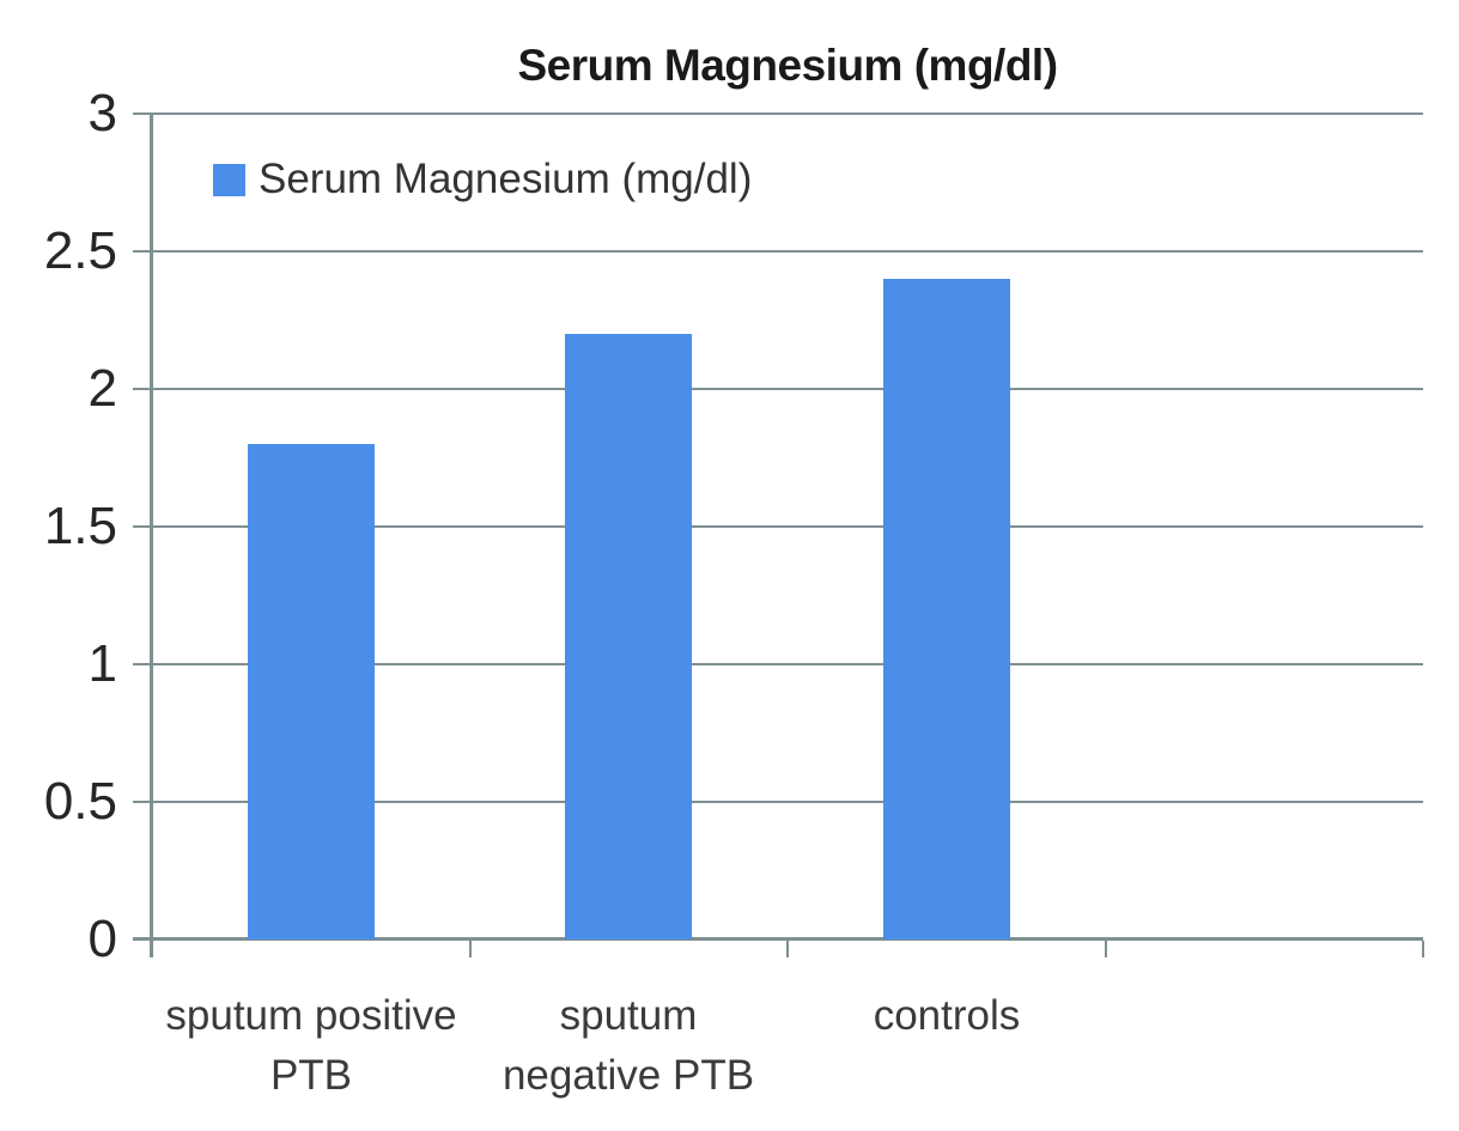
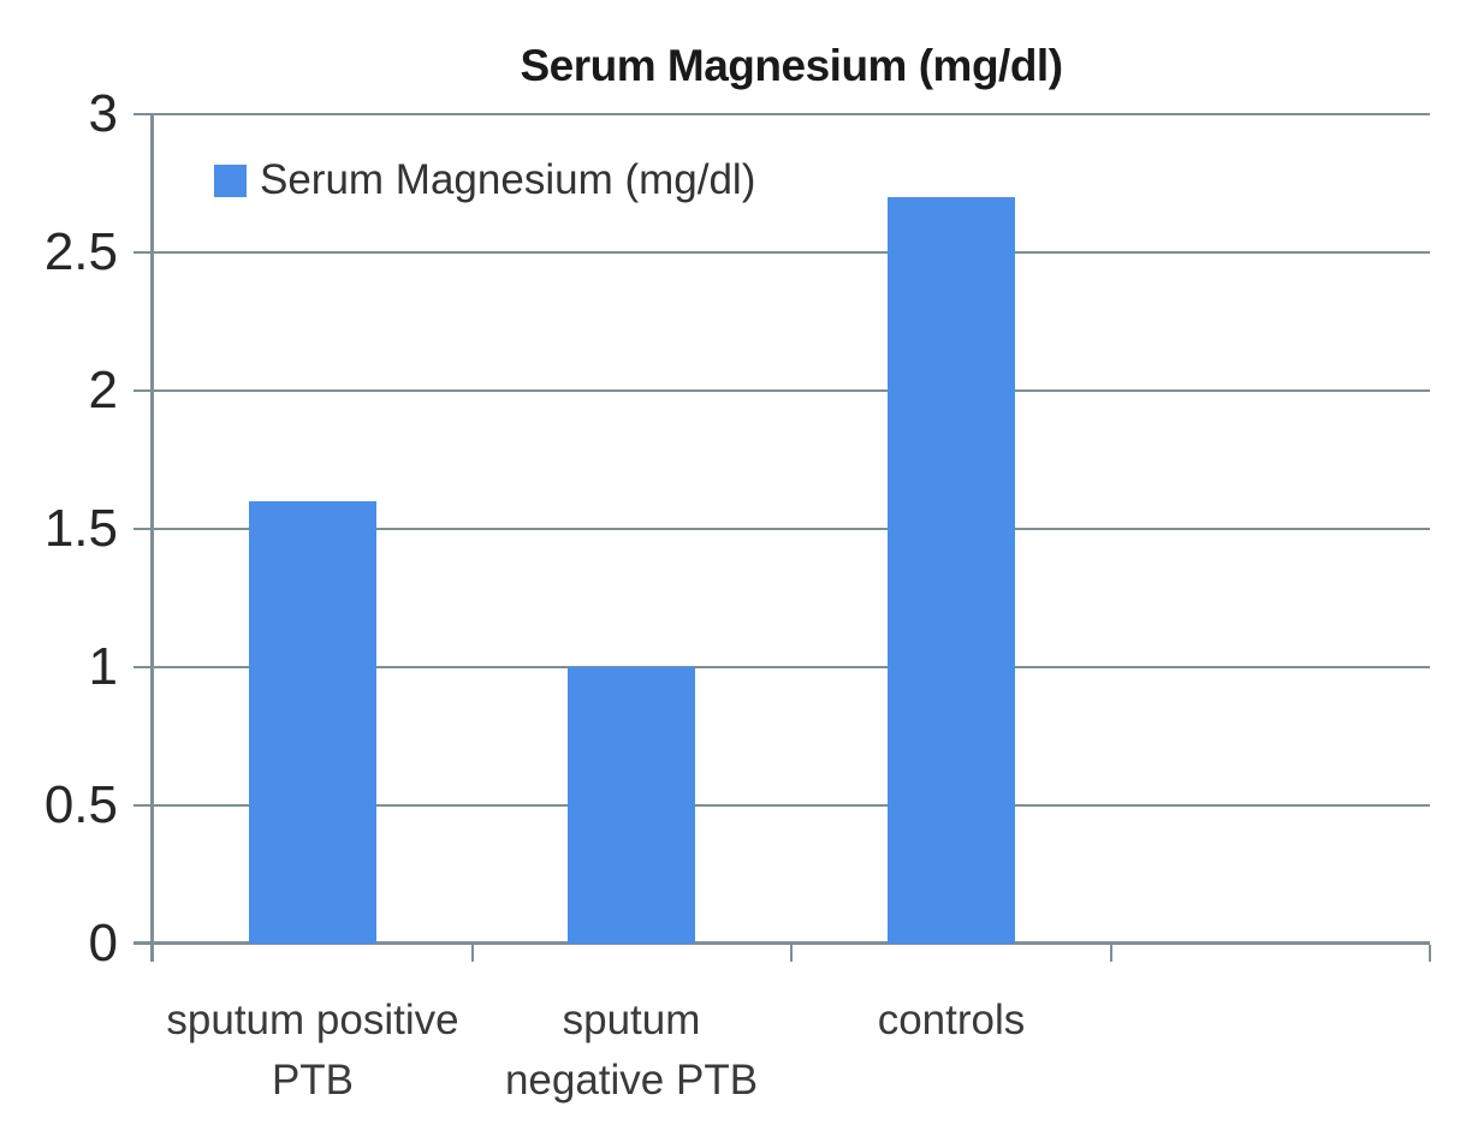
sputum positive PTB: 1.8 -> 1.6
sputum negative PTB: 2.2 -> 1.0
controls: 2.4 -> 2.7
